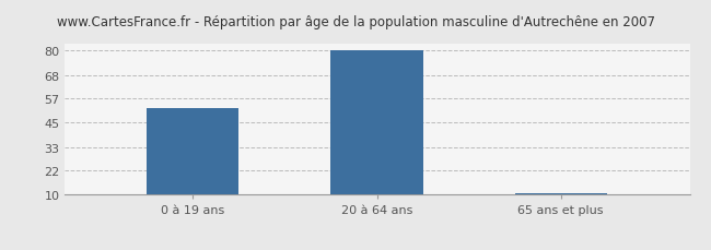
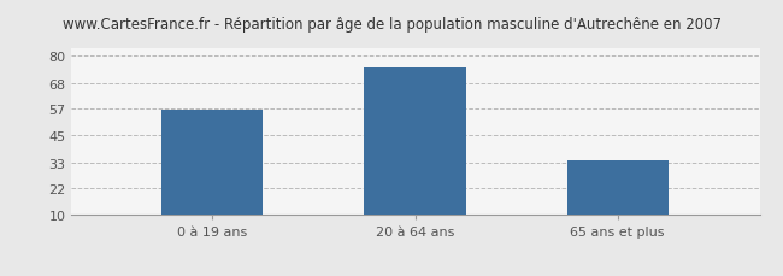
0 à 19 ans: 52 -> 56
20 à 64 ans: 80 -> 75
65 ans et plus: 11 -> 34
